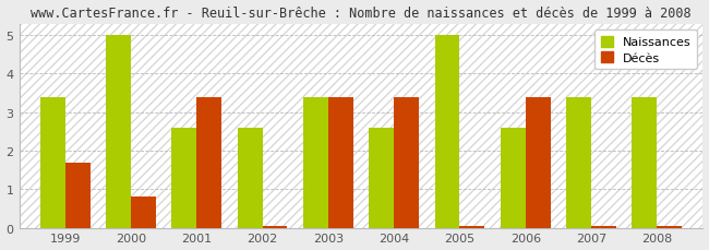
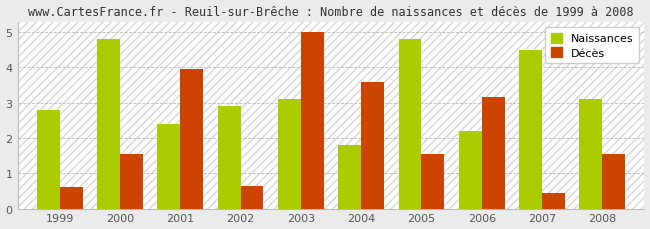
Naissances/1999: 3.4 -> 2.8
Décès/1999: 1.70 -> 0.60
Naissances/2000: 5.0 -> 4.8
Décès/2000: 0.80 -> 1.55
Naissances/2001: 2.6 -> 2.4
Décès/2001: 3.40 -> 3.95
Naissances/2002: 2.6 -> 2.9
Décès/2002: 0.05 -> 0.65
Naissances/2003: 3.4 -> 3.1
Décès/2003: 3.40 -> 5.00
Naissances/2004: 2.6 -> 1.8
Décès/2004: 3.40 -> 3.60
Naissances/2005: 5.0 -> 4.8
Décès/2005: 0.05 -> 1.55
Naissances/2006: 2.6 -> 2.2
Décès/2006: 3.40 -> 3.15
Naissances/2007: 3.4 -> 4.5
Décès/2007: 0.05 -> 0.45
Naissances/2008: 3.4 -> 3.1
Décès/2008: 0.05 -> 1.55
